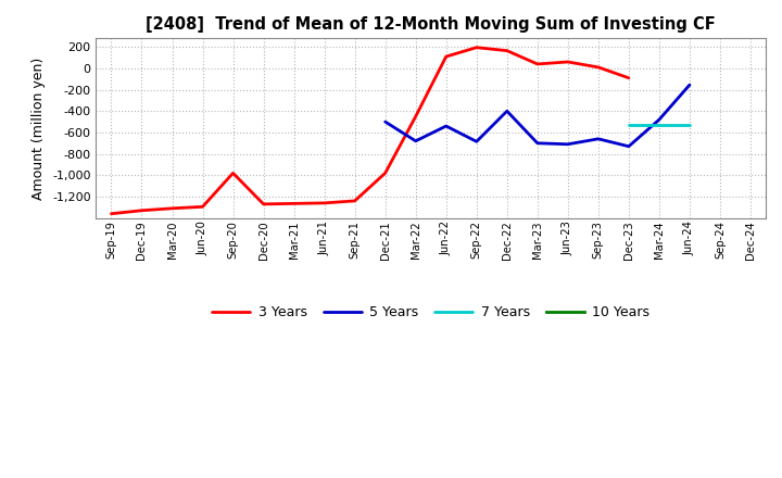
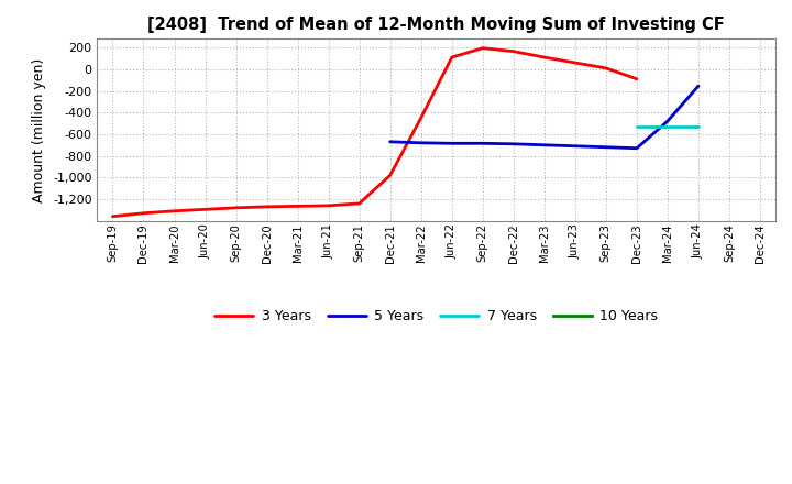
3 Years/Sep-20: -980 -> -1,280
5 Years/Dec-21: -500 -> -670
5 Years/Jun-22: -540 -> -680
5 Years/Dec-22: -400 -> -690
3 Years/Mar-23: 40 -> 110
5 Years/Sep-23: -660 -> -720
